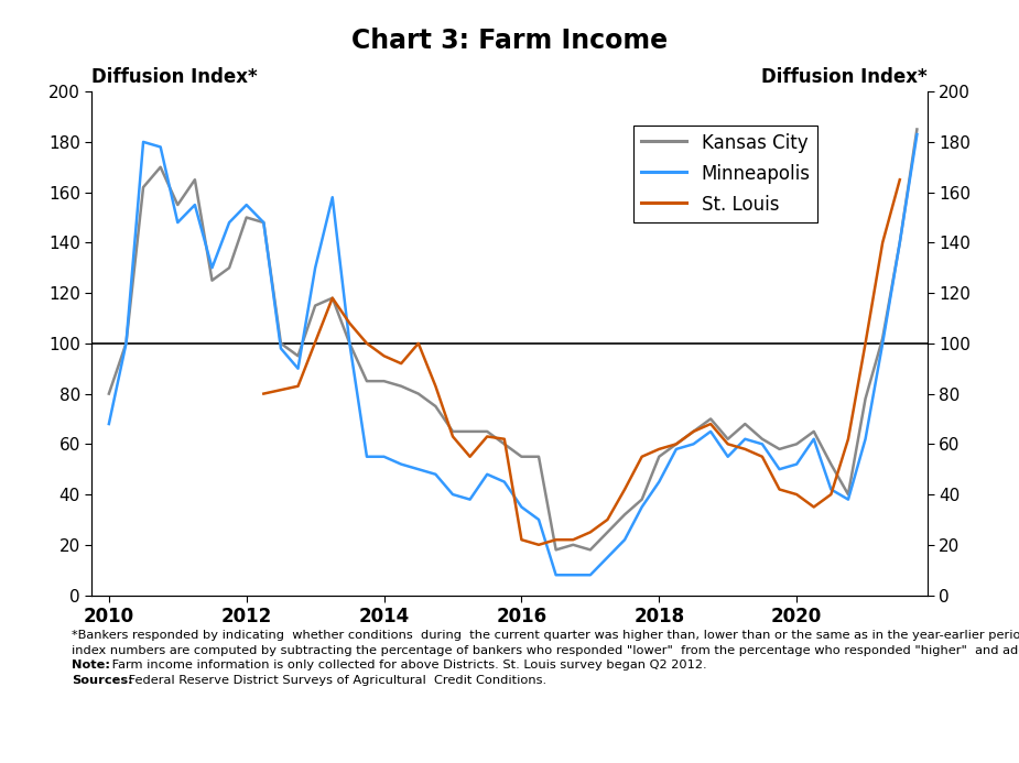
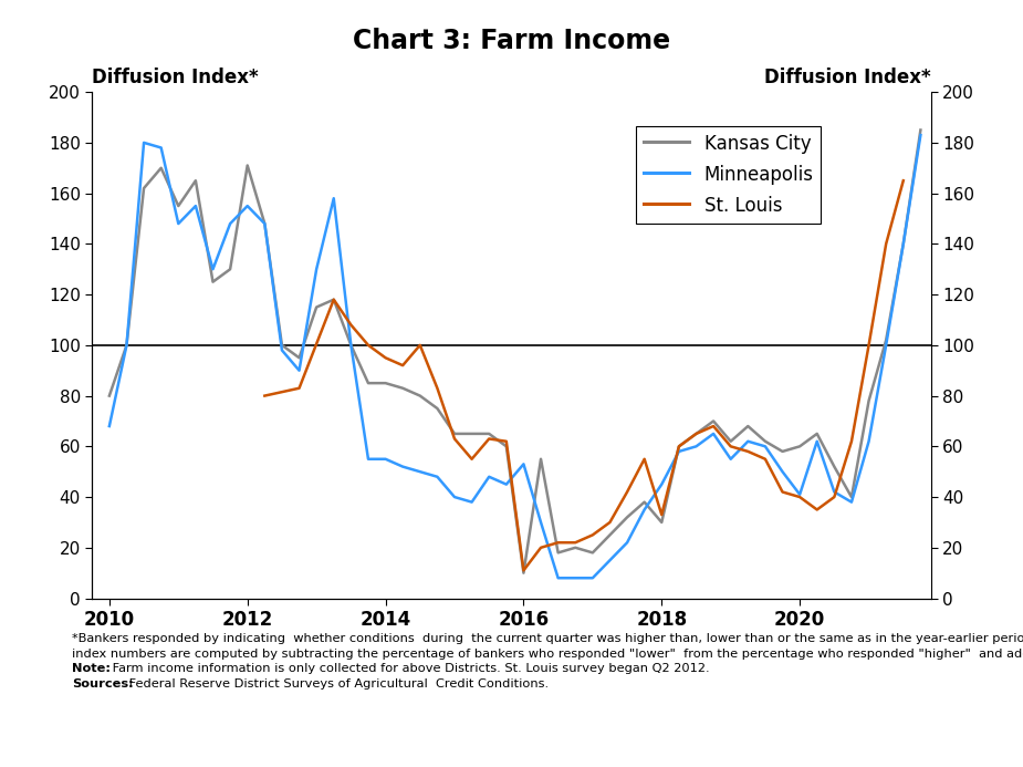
Kansas City/2012: 150 -> 171
Kansas City/2016: 55 -> 10
Minneapolis/2016: 35 -> 53
St. Louis/2016: 22 -> 11
Kansas City/2018: 55 -> 30
St. Louis/2018: 58 -> 33
Minneapolis/2020: 52 -> 41
